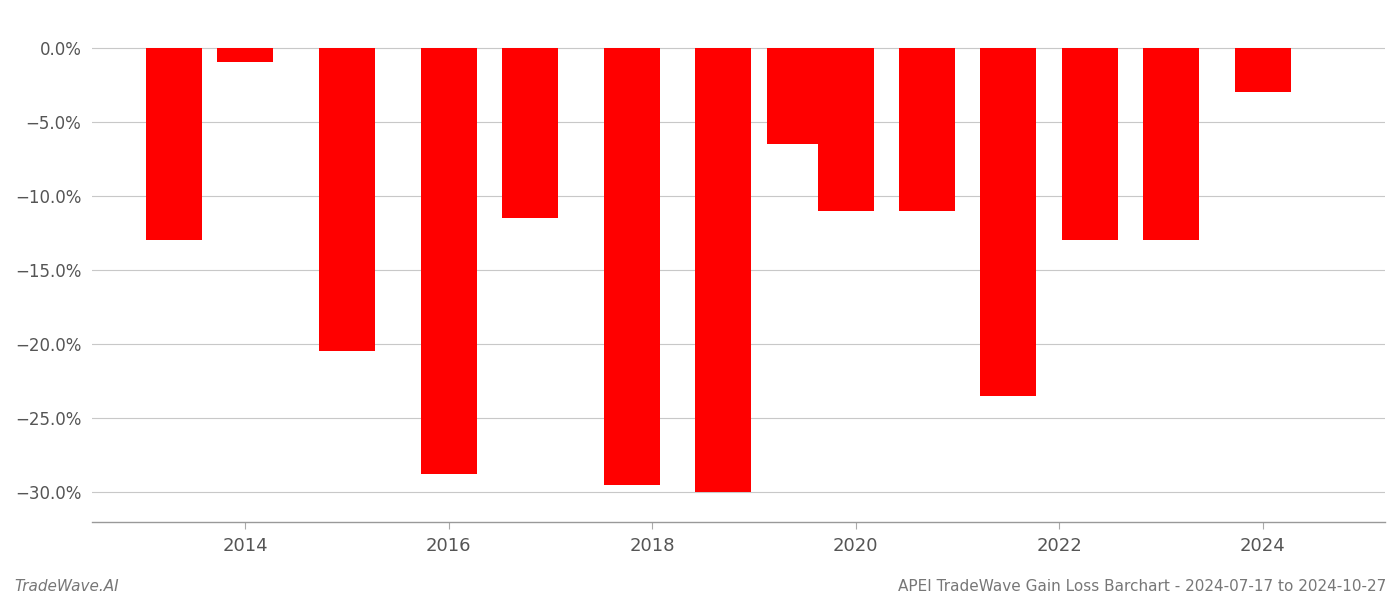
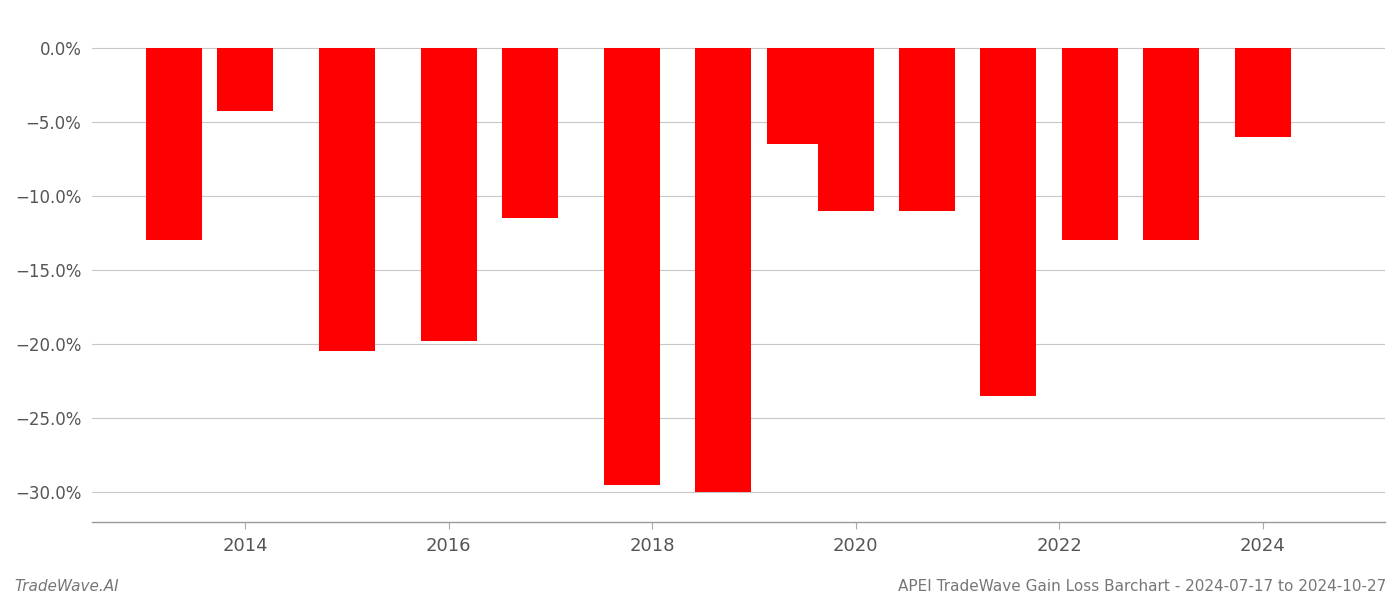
2014: -1.0% -> -4.3%
2016: -28.8% -> -19.8%
2024: -3.0% -> -6.0%
